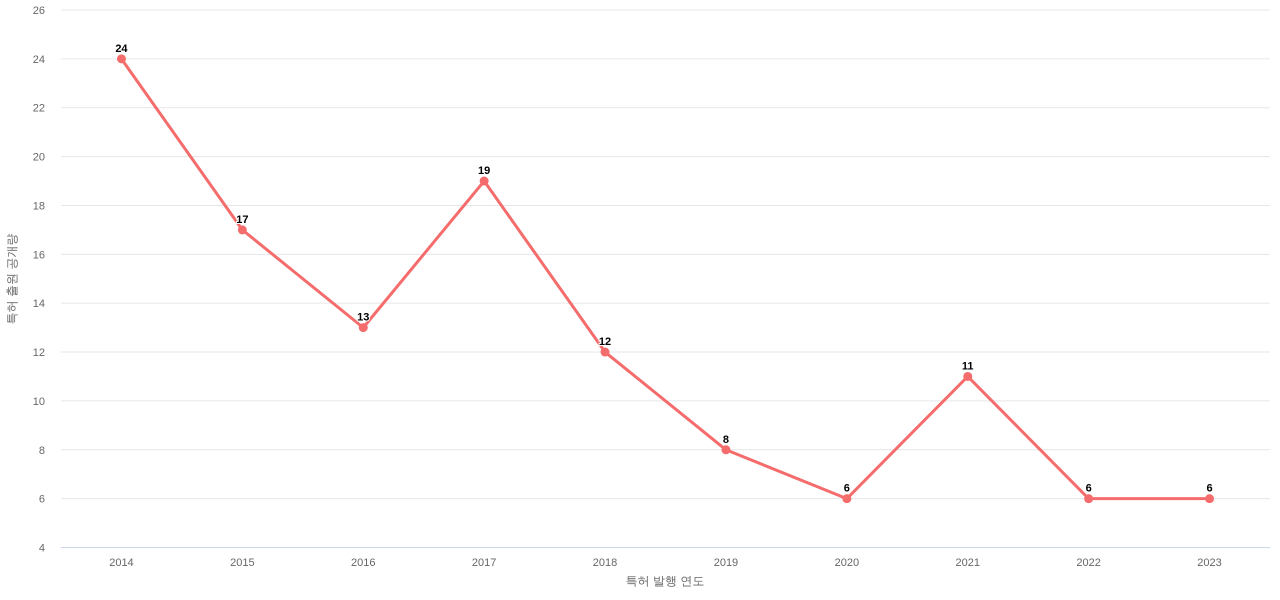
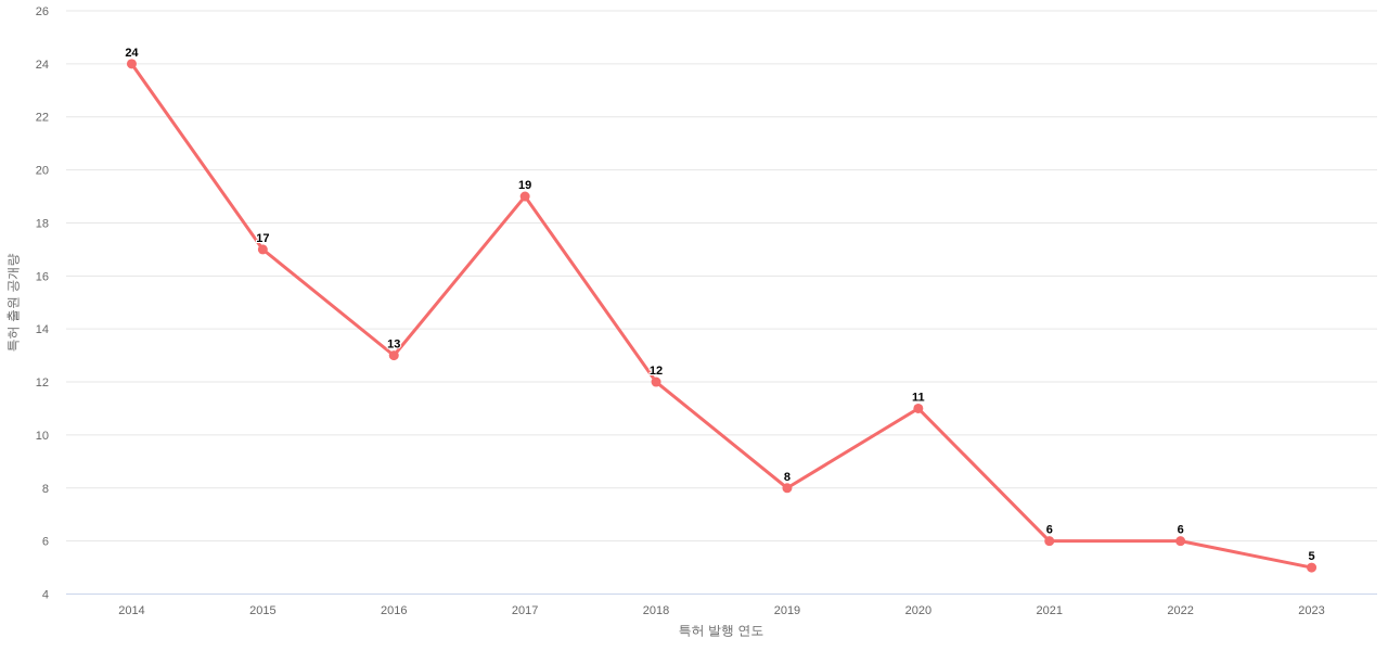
2020: 6 -> 11
2021: 11 -> 6
2023: 6 -> 5
